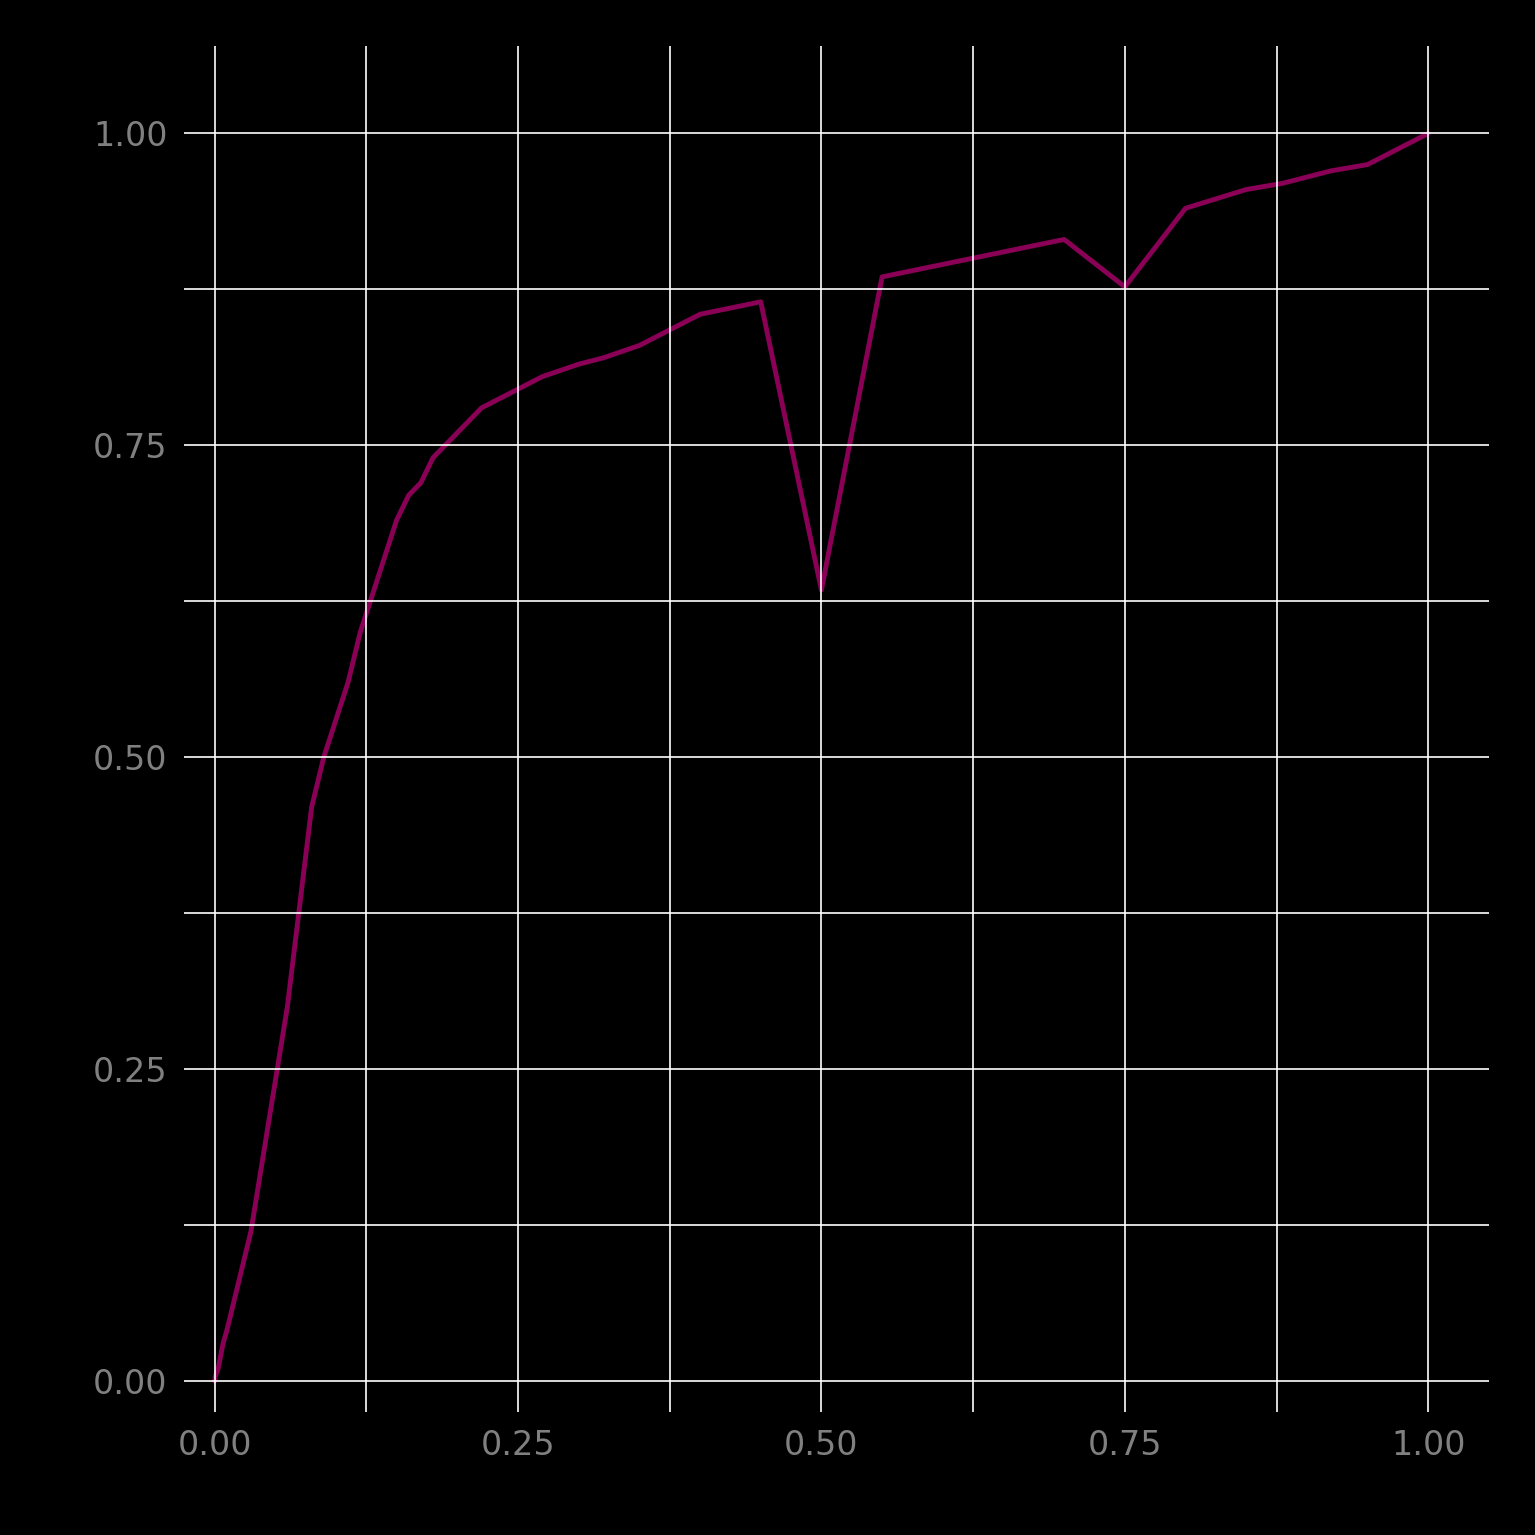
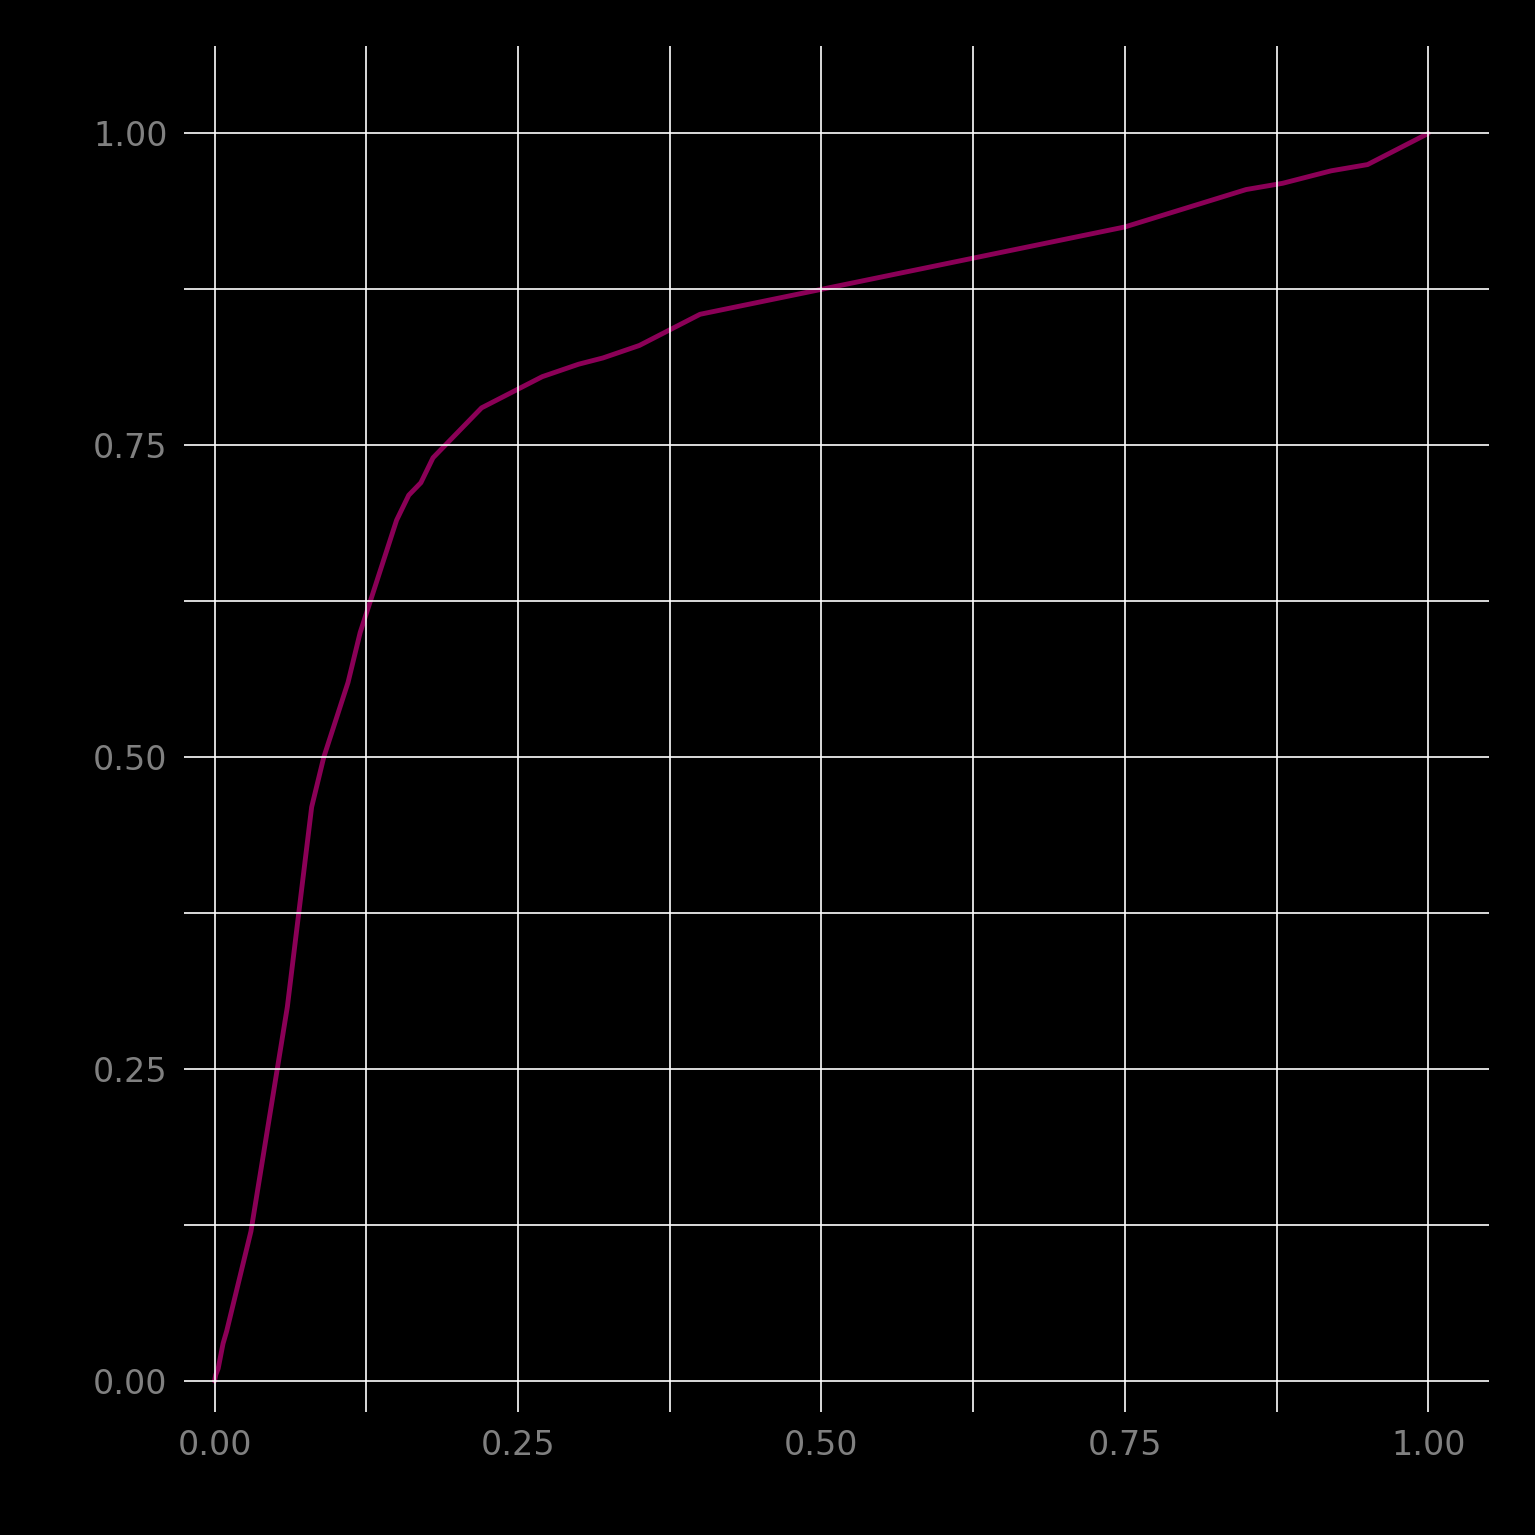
0.50: 0.634 -> 0.875
0.75: 0.877 -> 0.925
